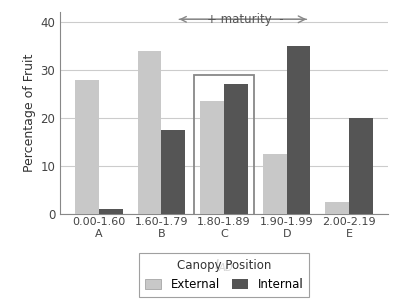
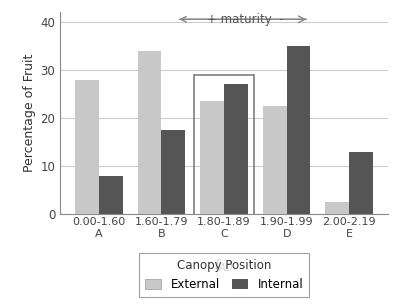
Internal/0.00-1.60 A: 1.0 -> 8.0
External/1.90-1.99 D: 12.5 -> 22.5
Internal/2.00-2.19 E: 20.0 -> 13.0
